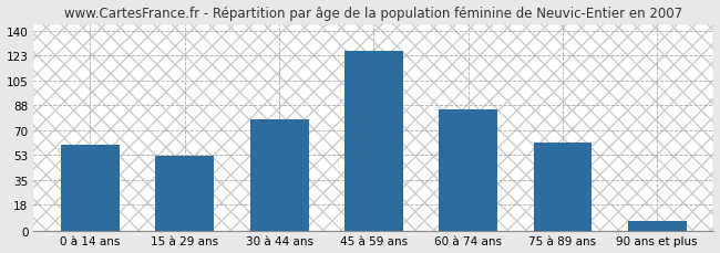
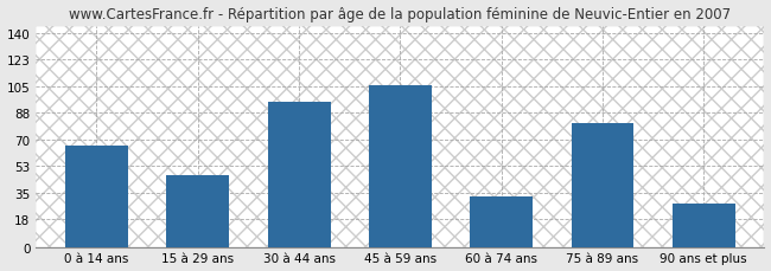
0 à 14 ans: 60 -> 66
15 à 29 ans: 52 -> 47
30 à 44 ans: 78 -> 95
45 à 59 ans: 126 -> 106
60 à 74 ans: 85 -> 33
75 à 89 ans: 62 -> 81
90 ans et plus: 7 -> 28
